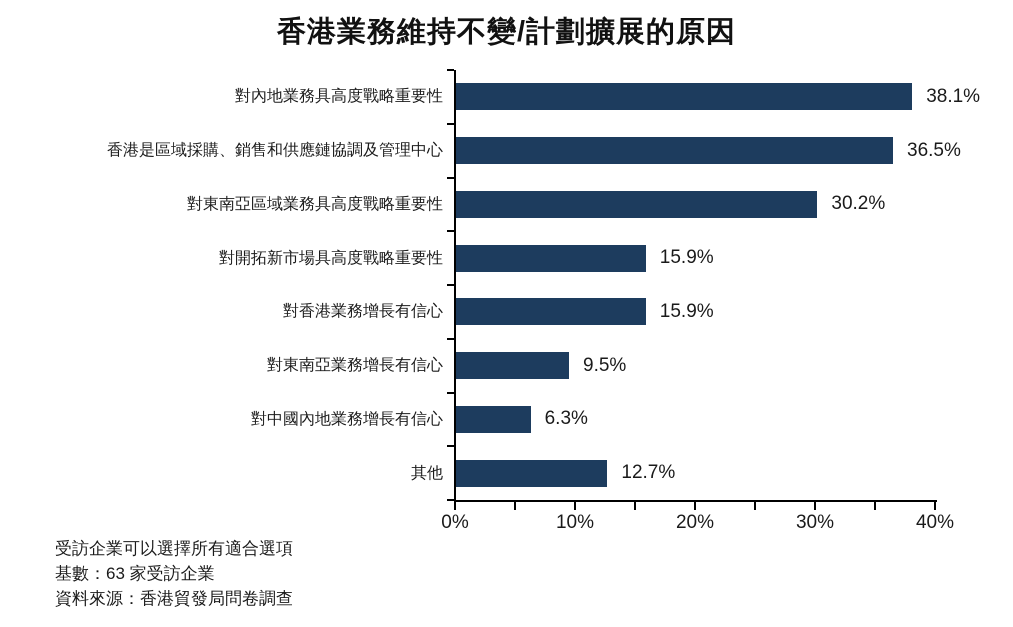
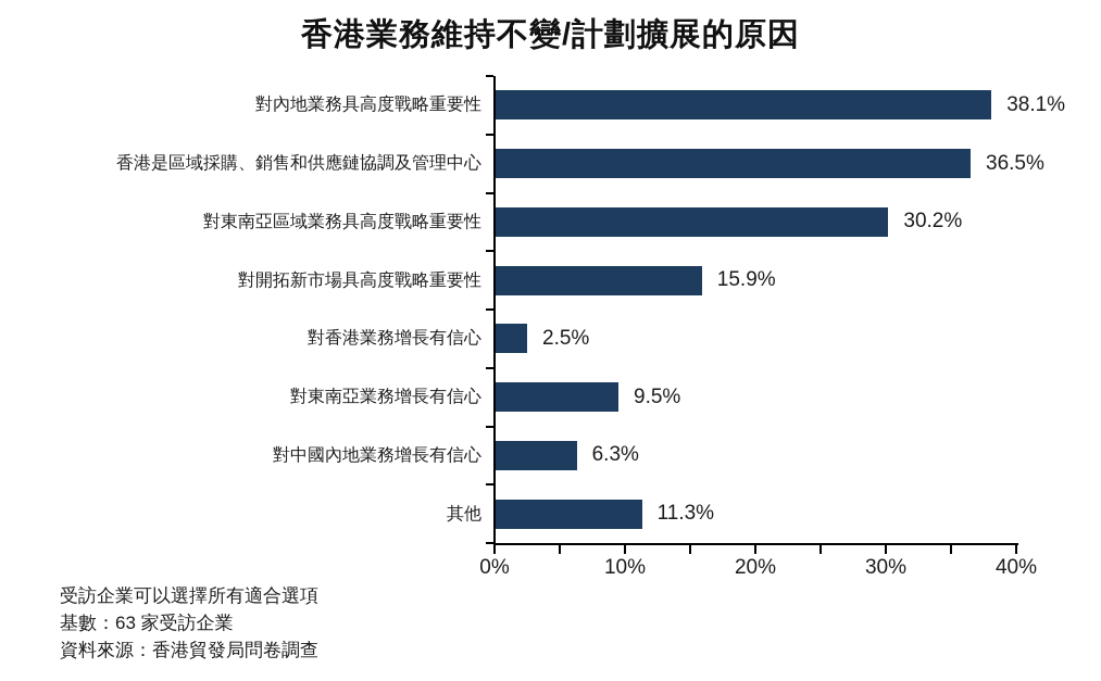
對香港業務增長有信心: 15.9% -> 2.5%
其他: 12.7% -> 11.3%
